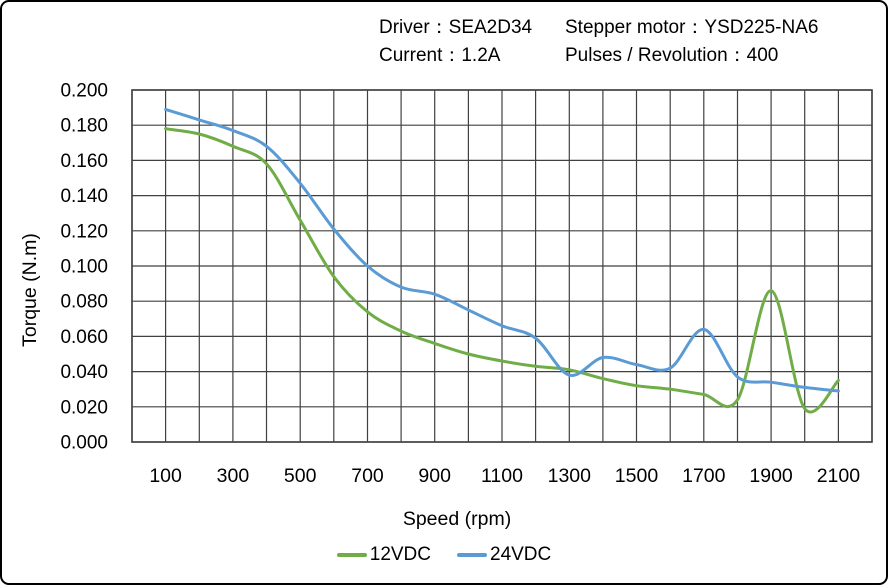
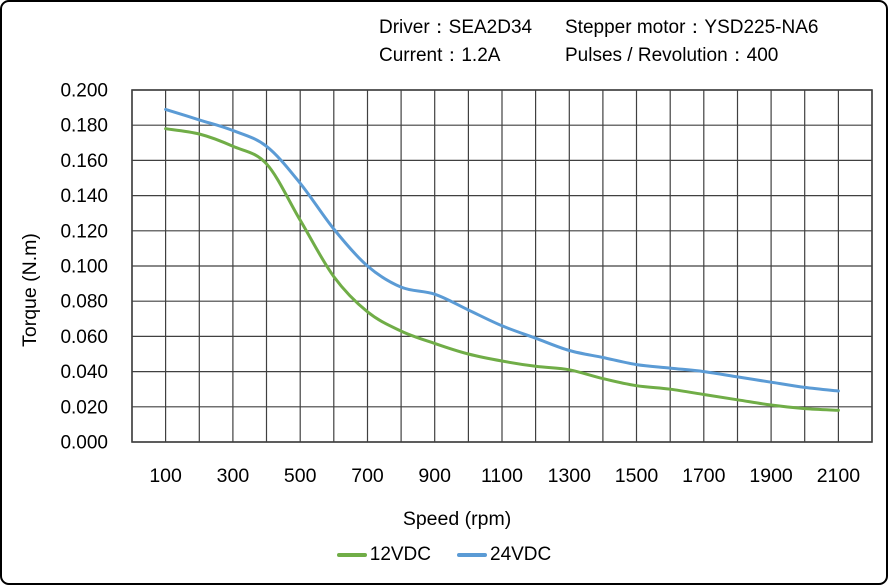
24VDC/1300: 0.038 -> 0.052
24VDC/1700: 0.064 -> 0.040
12VDC/1900: 0.086 -> 0.021
12VDC/2100: 0.035 -> 0.018
